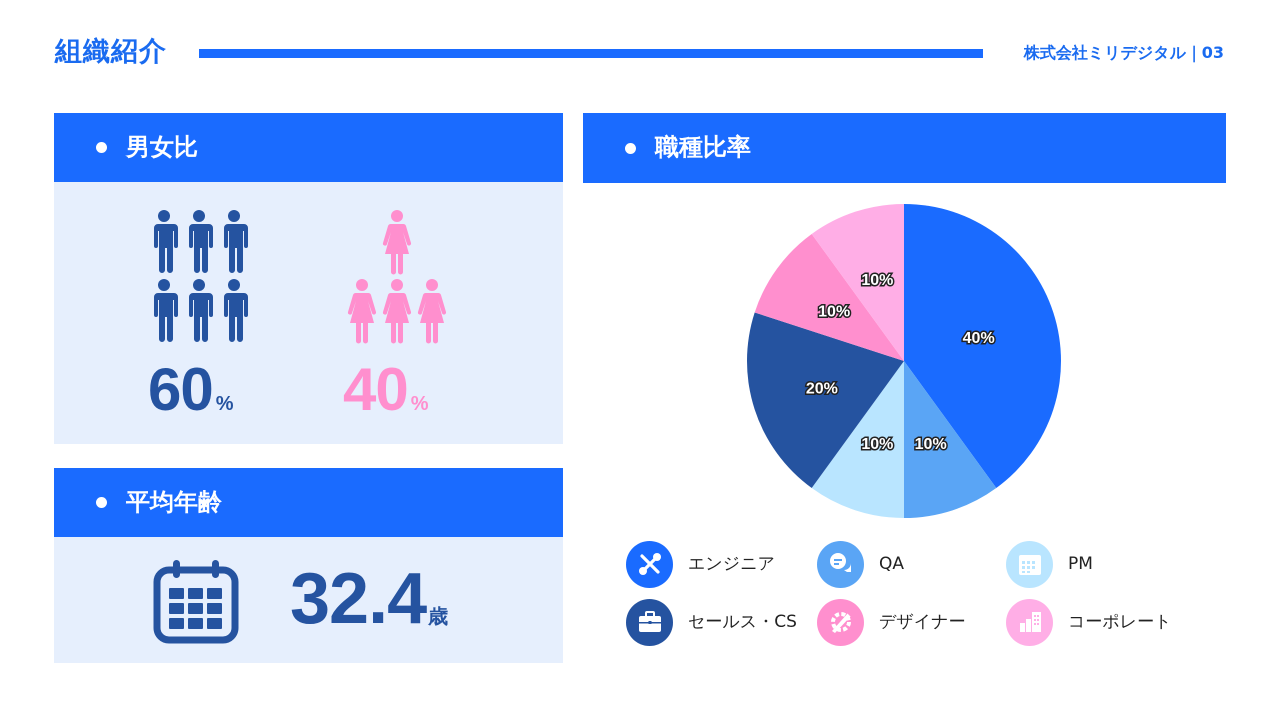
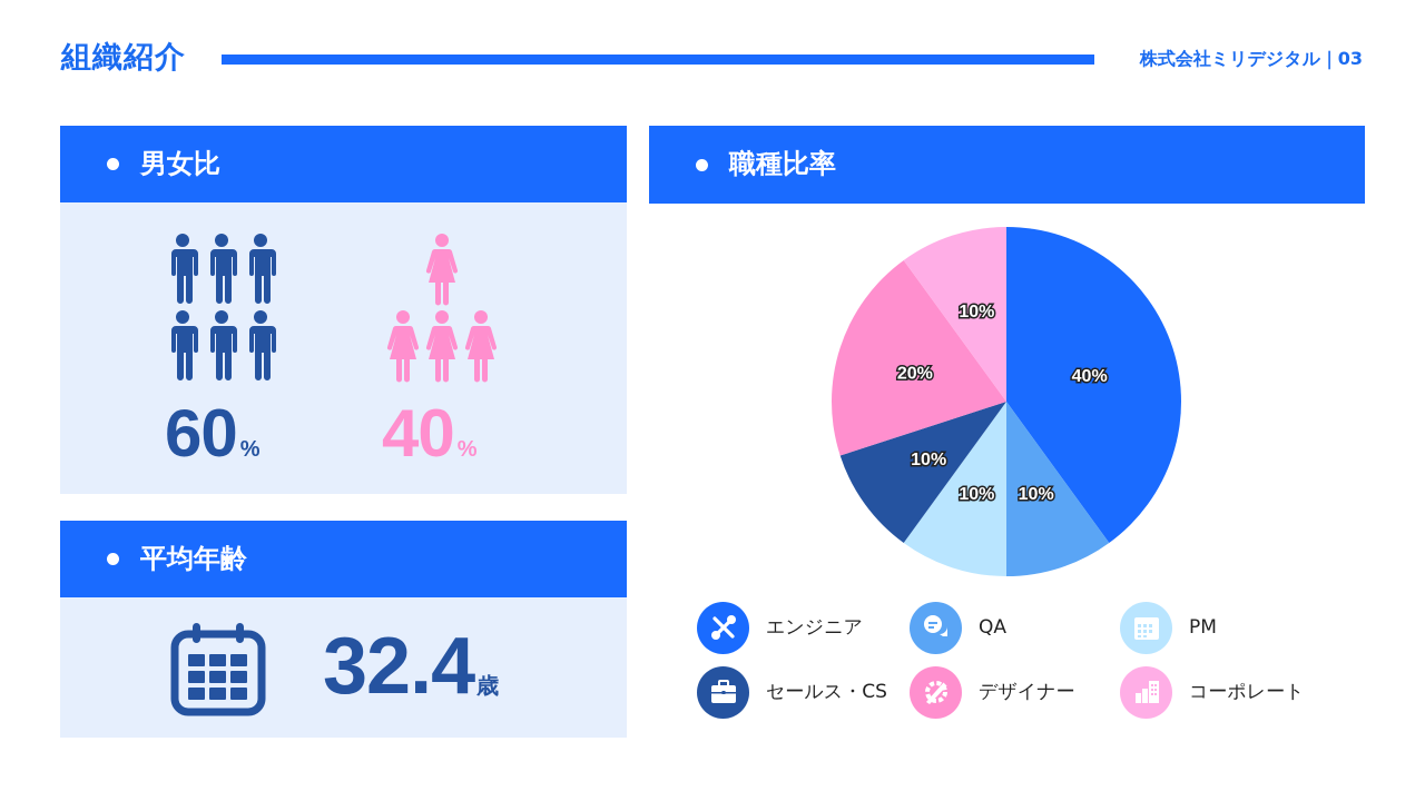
セールス・CS: 20% -> 10%
デザイナー: 10% -> 20%
